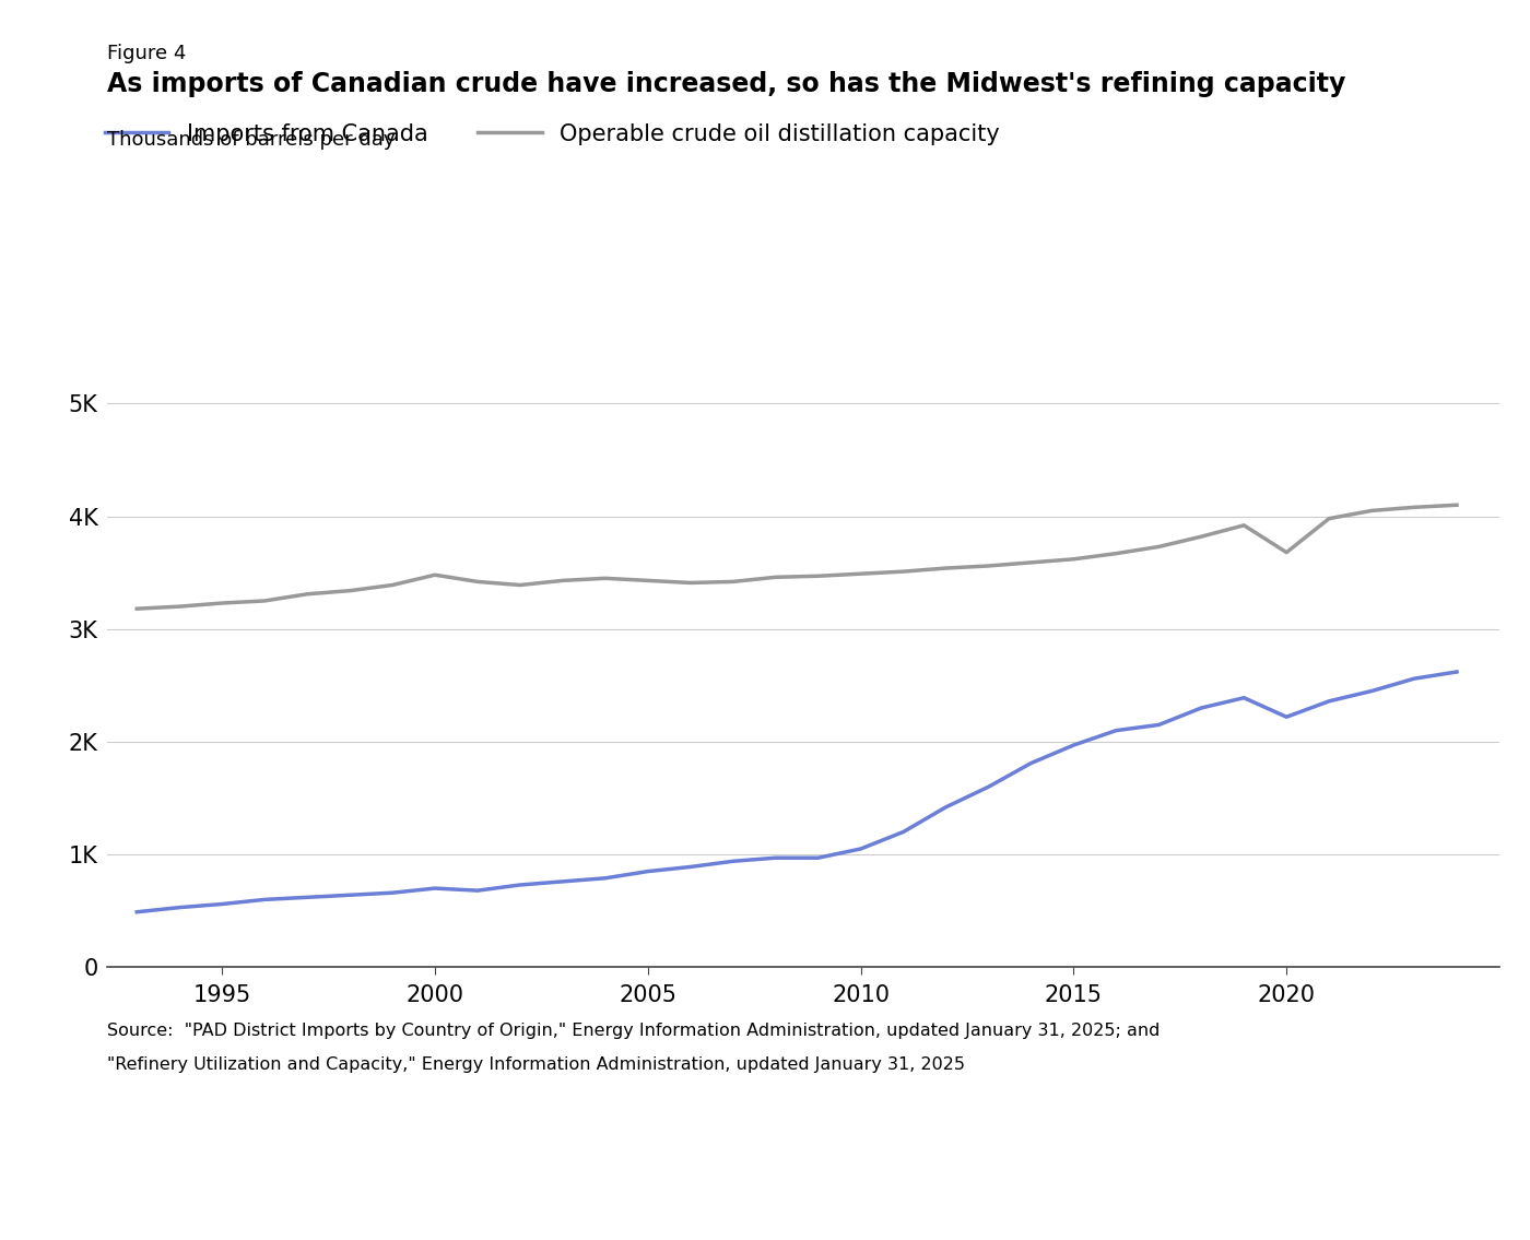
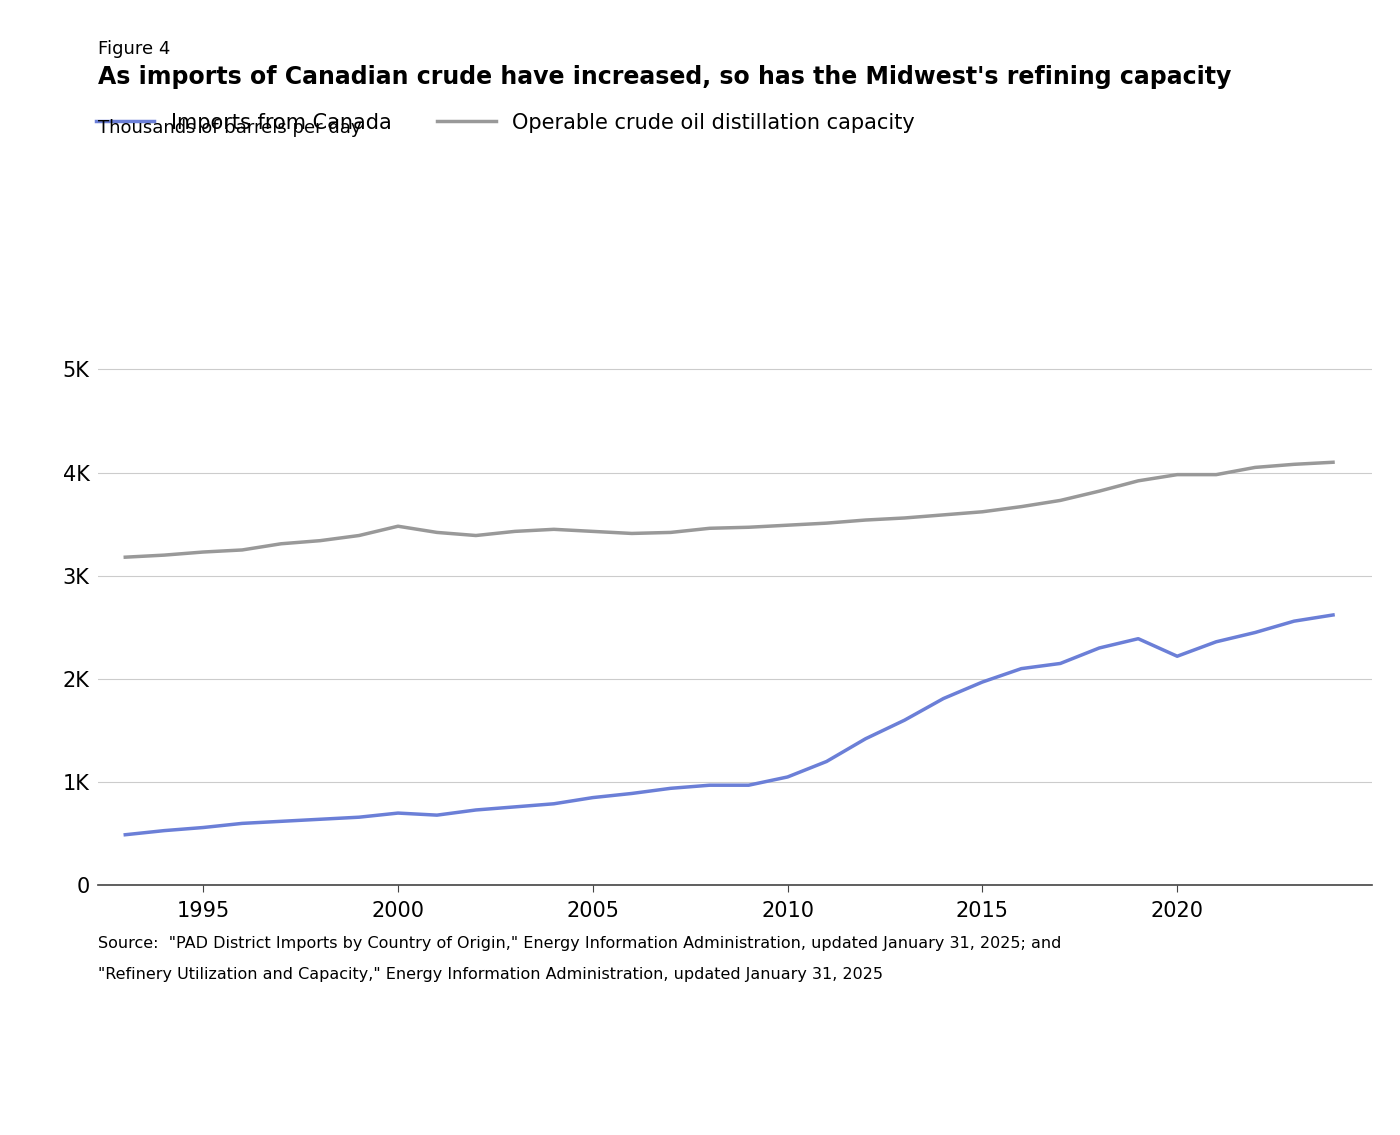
Operable crude oil distillation capacity/2020: 3.68K -> 3.98K
